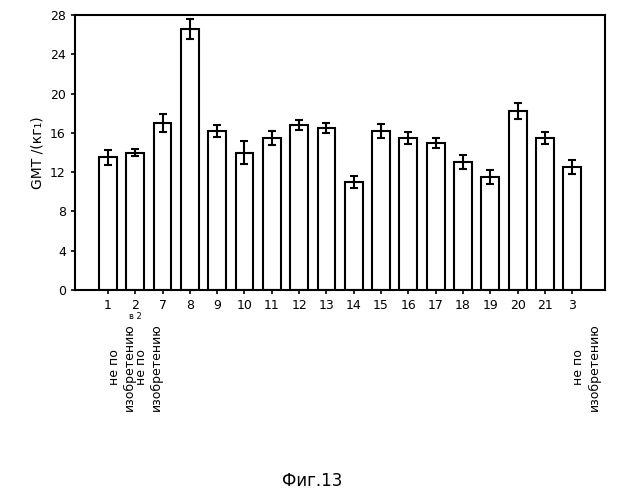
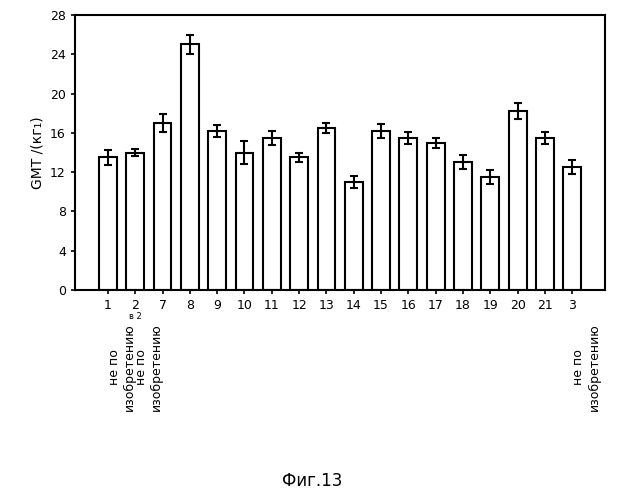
8: 26.6 -> 25.0
12: 16.8 -> 13.5
